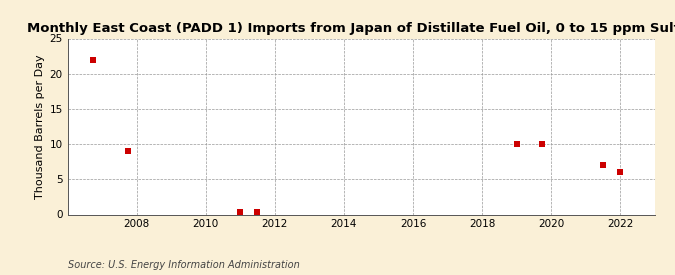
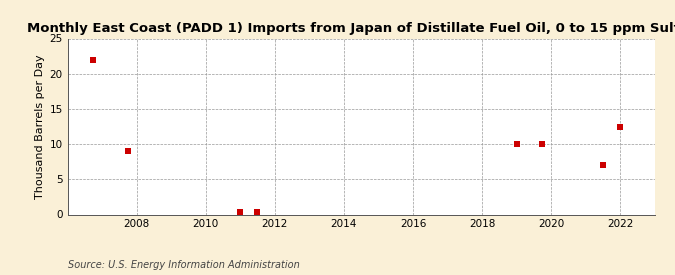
2022: 6.0 -> 12.4
